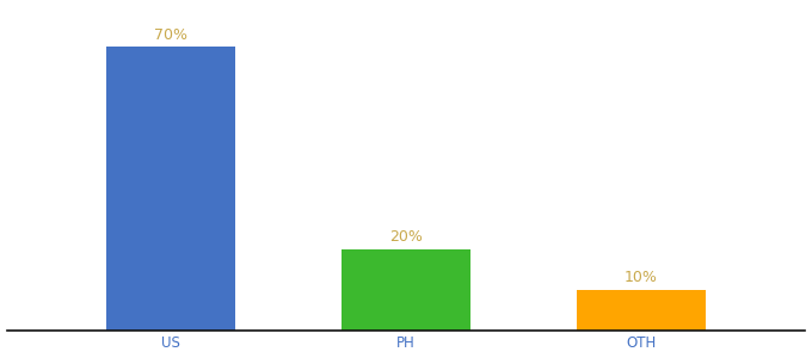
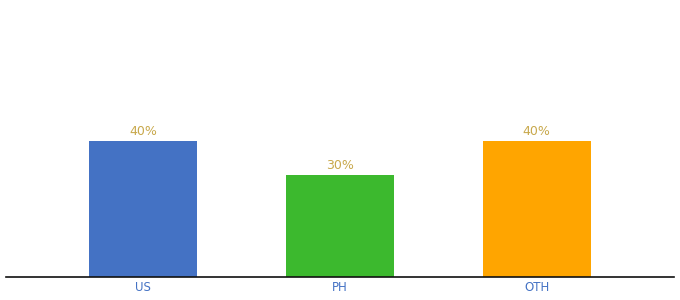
US: 70% -> 40%
PH: 20% -> 30%
OTH: 10% -> 40%
